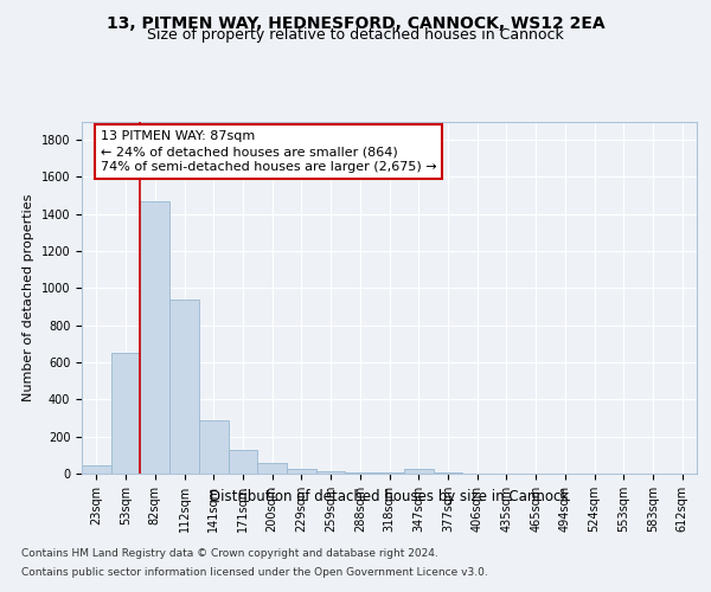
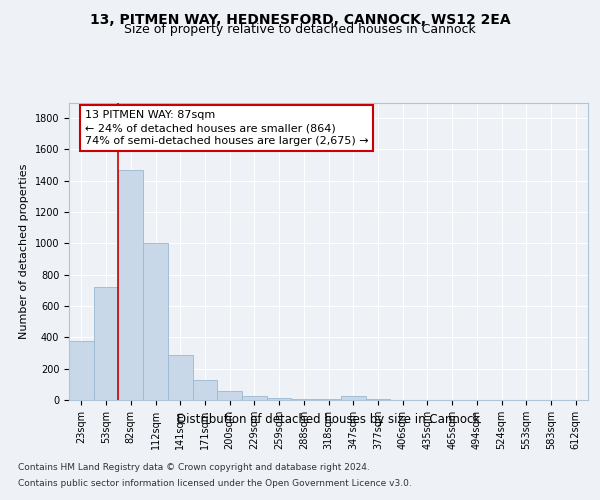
23sqm: 40 -> 380
53sqm: 650 -> 720
112sqm: 940 -> 1000
